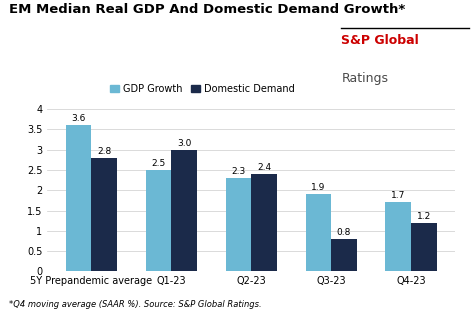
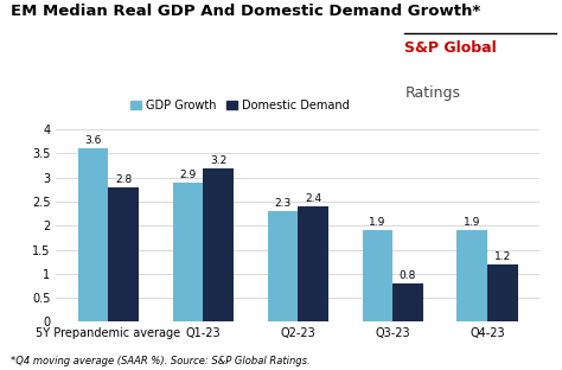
GDP Growth/Q1-23: 2.5 -> 2.9
Domestic Demand/Q1-23: 3.0 -> 3.2
GDP Growth/Q4-23: 1.7 -> 1.9
